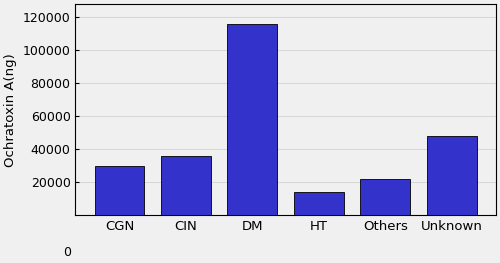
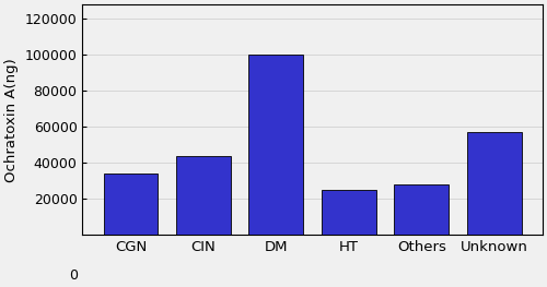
CGN: 30000 -> 34000
CIN: 36000 -> 44000
DM: 116000 -> 100000
HT: 14000 -> 25000
Others: 22000 -> 28000
Unknown: 48000 -> 57000
